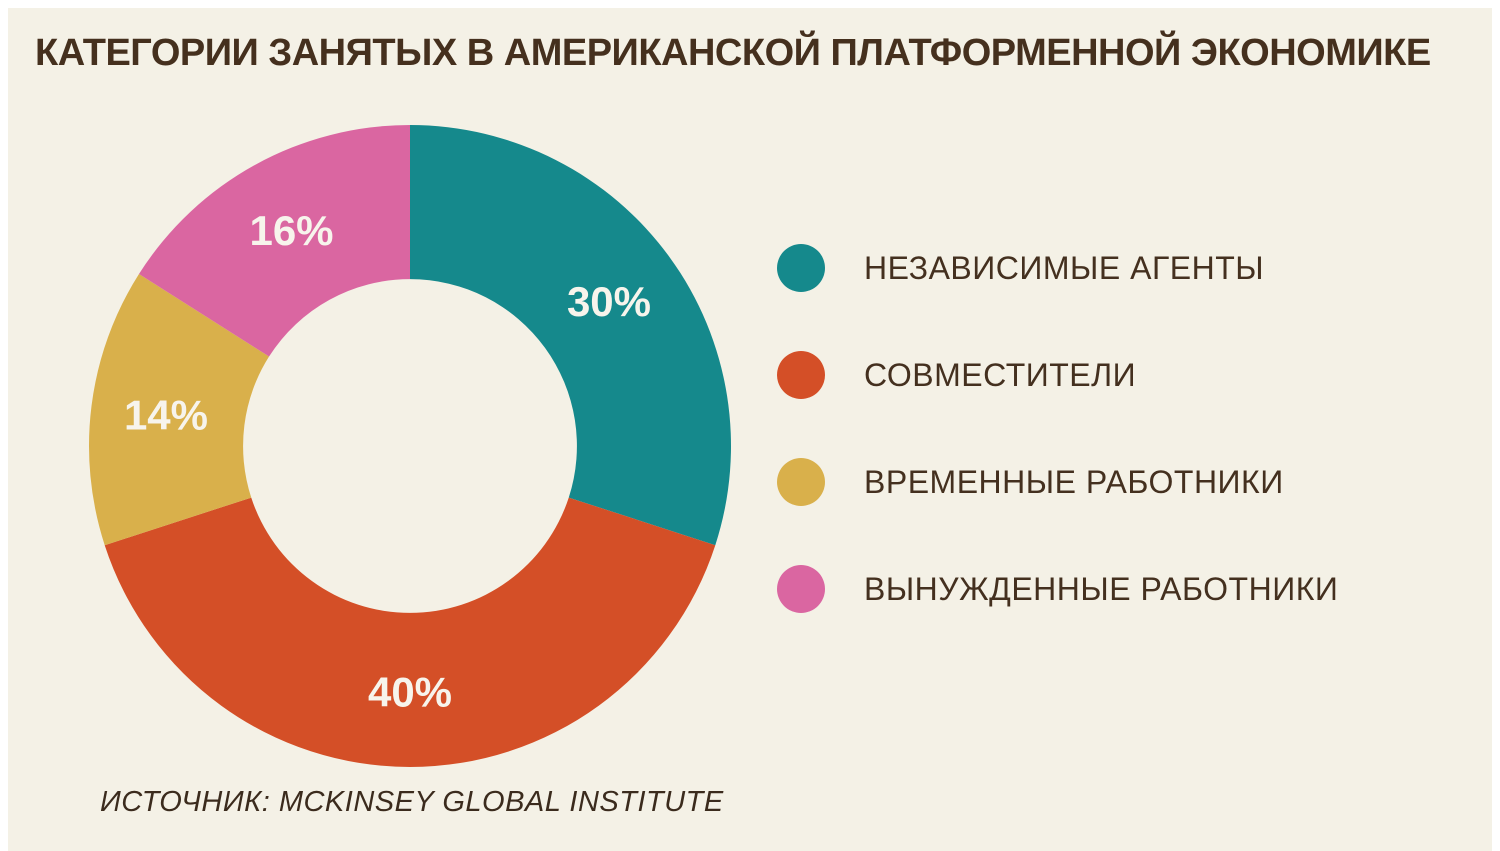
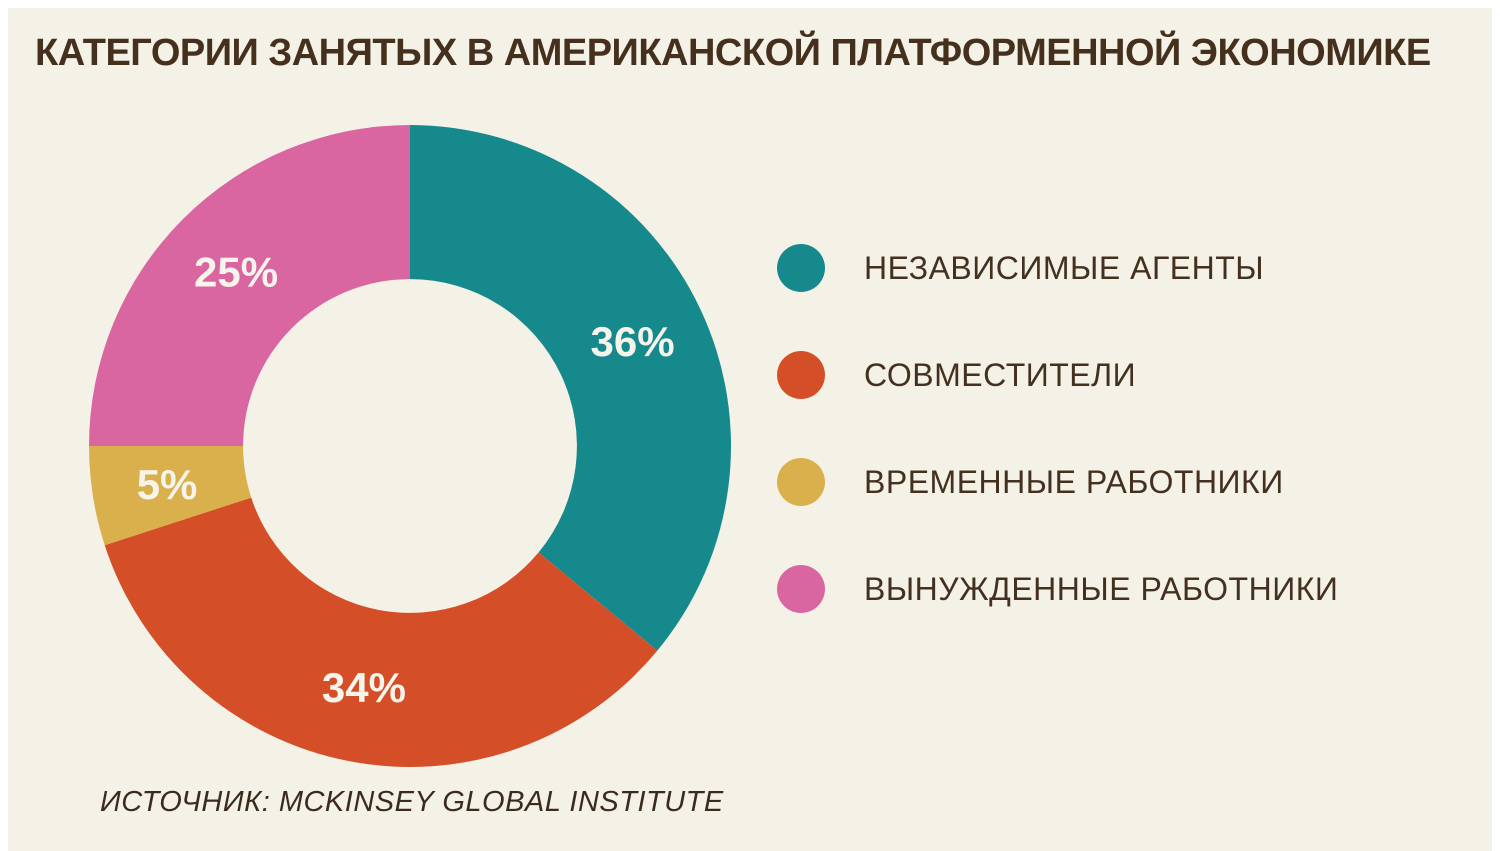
НЕЗАВИСИМЫЕ АГЕНТЫ: 30% -> 36%
СОВМЕСТИТЕЛИ: 40% -> 34%
ВРЕМЕННЫЕ РАБОТНИКИ: 14% -> 5%
ВЫНУЖДЕННЫЕ РАБОТНИКИ: 16% -> 25%
